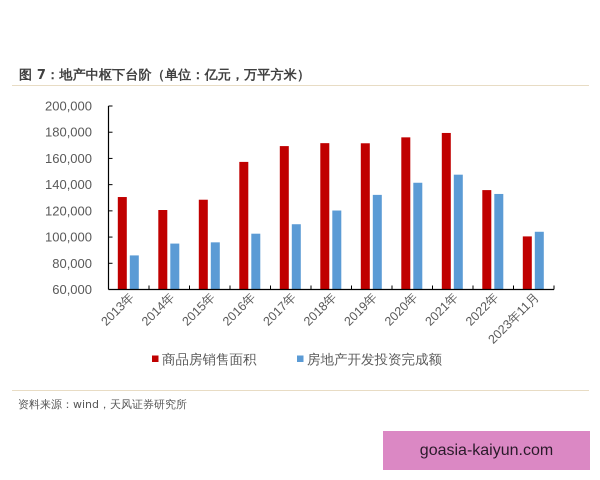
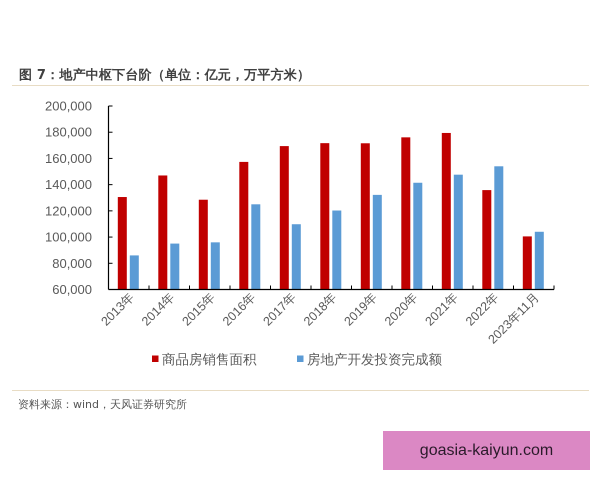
商品房销售面积/2014年: 121000 -> 147000
房地产开发投资完成额/2016年: 103000 -> 125000
房地产开发投资完成额/2022年: 133000 -> 154000
